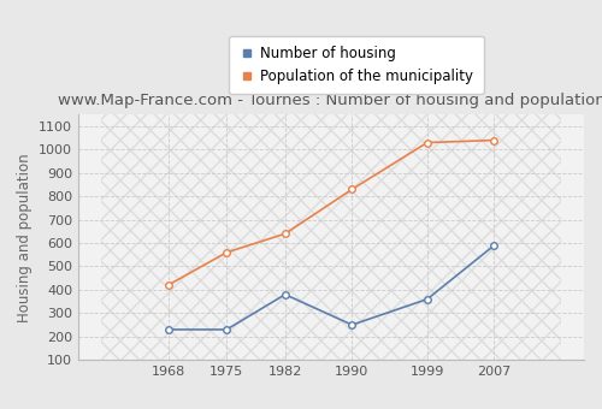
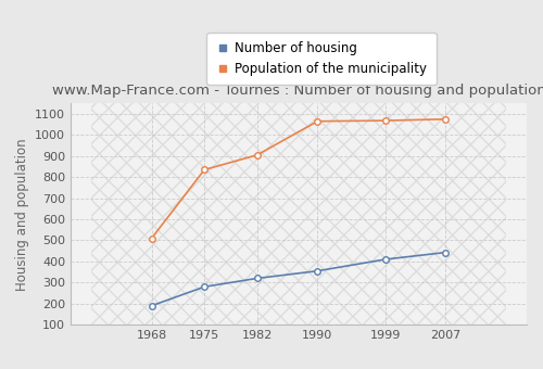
Number of housing/1968: 230 -> 190
Population of the municipality/1968: 420 -> 510
Number of housing/1975: 230 -> 280
Population of the municipality/1975: 560 -> 840
Number of housing/1982: 380 -> 320
Population of the municipality/1982: 640 -> 900
Number of housing/1990: 250 -> 360
Population of the municipality/1990: 830 -> 1060
Number of housing/1999: 360 -> 410
Population of the municipality/1999: 1030 -> 1070
Number of housing/2007: 590 -> 440
Population of the municipality/2007: 1040 -> 1080
